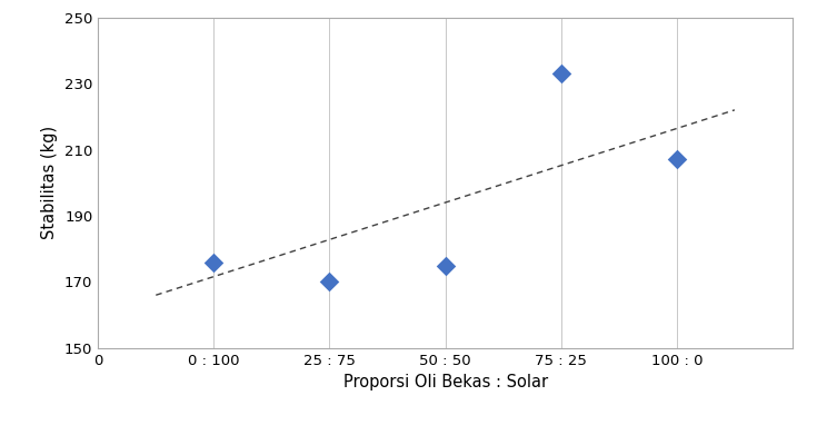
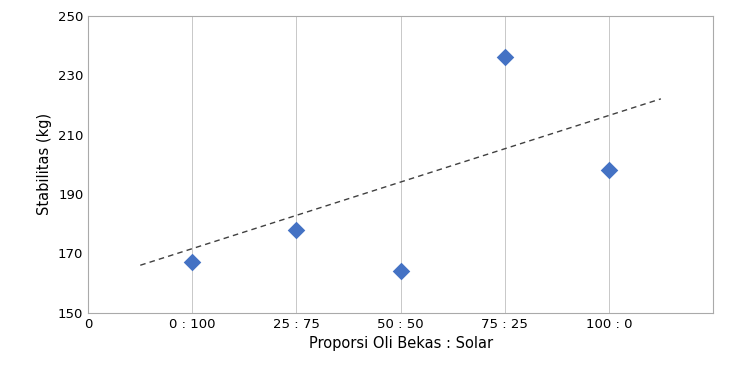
0 : 100: 176 -> 167
25 : 75: 170 -> 178
50 : 50: 175 -> 164
75 : 25: 233 -> 236
100 : 0: 207 -> 198
